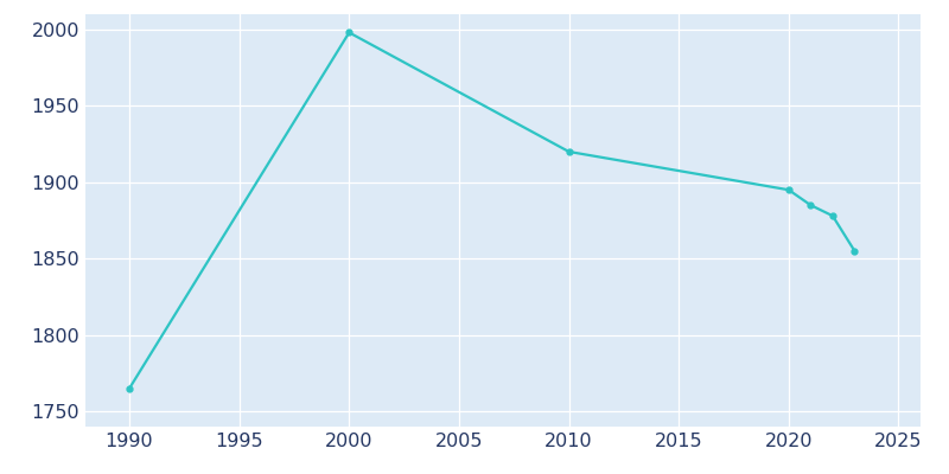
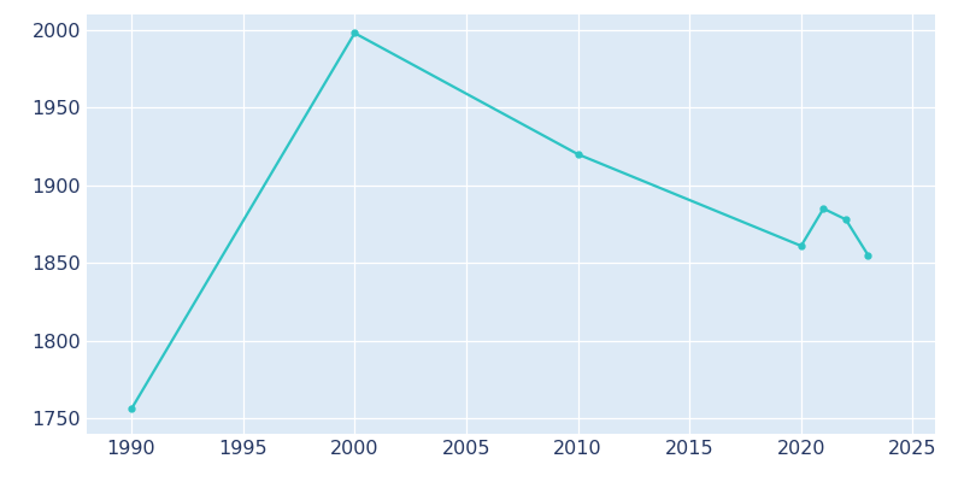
1990: 1765 -> 1756
2020: 1895 -> 1861
